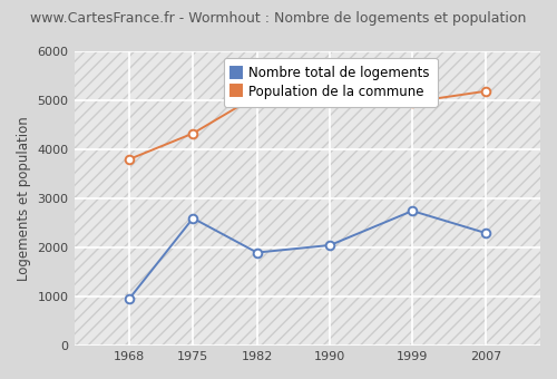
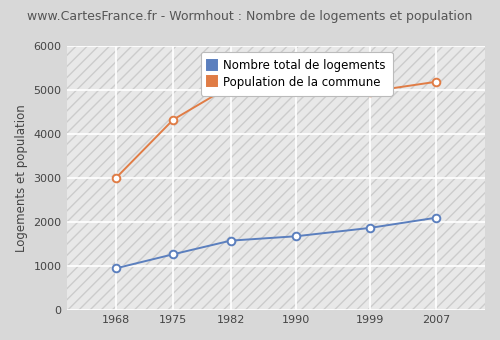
Population de la commune/1968: 3800 -> 3000
Nombre total de logements/1975: 2600 -> 1270
Nombre total de logements/1982: 1900 -> 1580
Nombre total de logements/1990: 2050 -> 1680
Nombre total de logements/1999: 2750 -> 1870
Nombre total de logements/2007: 2300 -> 2100
